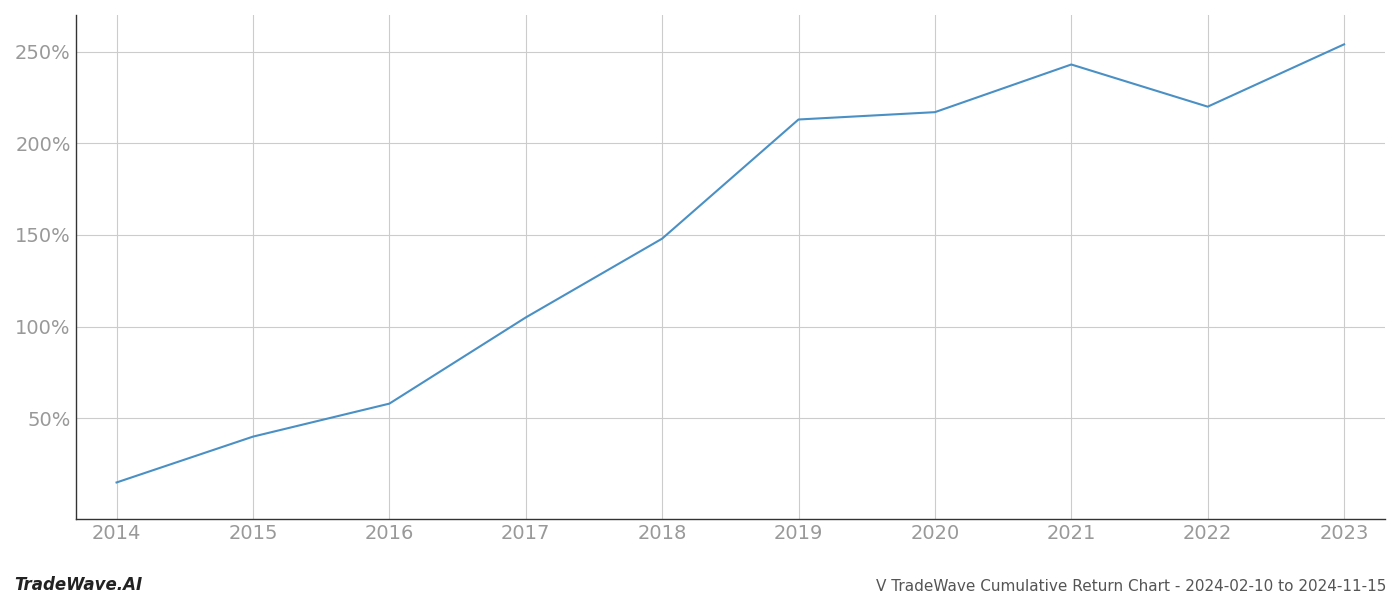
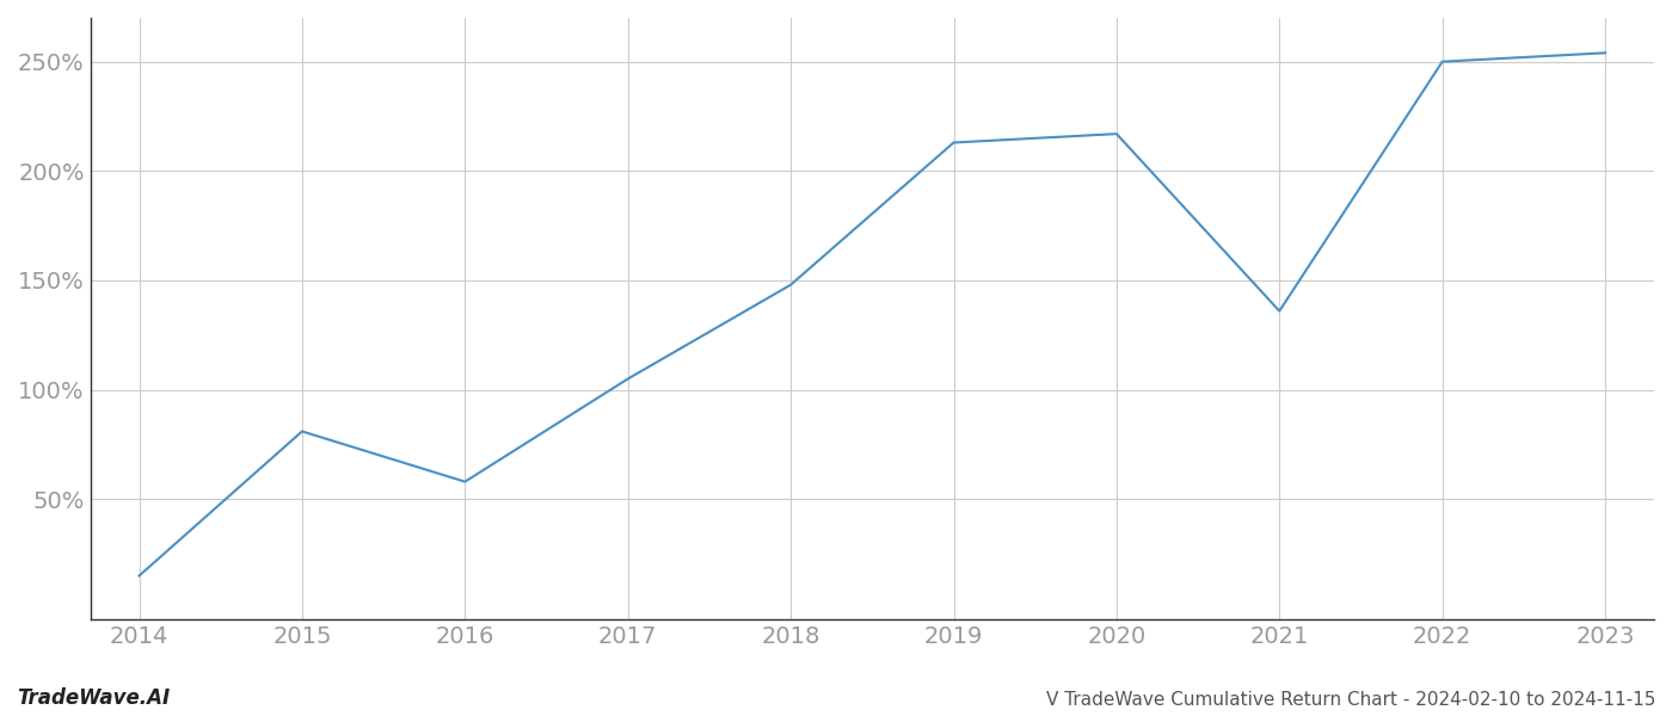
2015: 40% -> 81%
2021: 243% -> 136%
2022: 220% -> 250%
